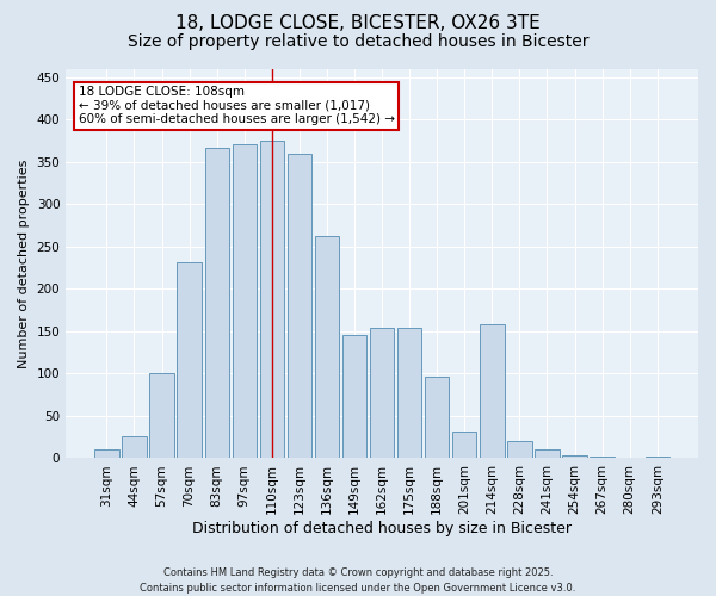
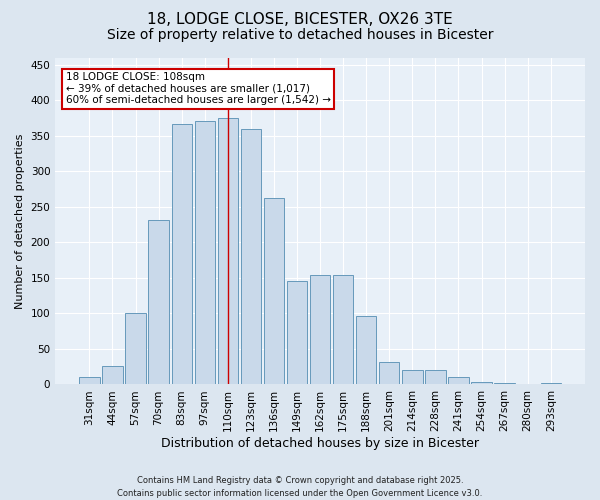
214sqm: 158 -> 20
